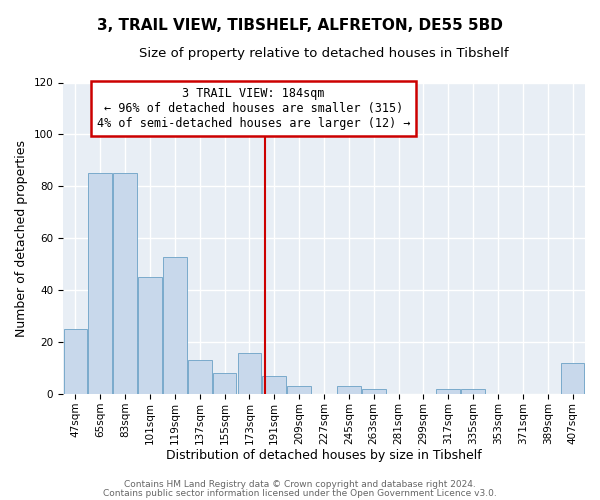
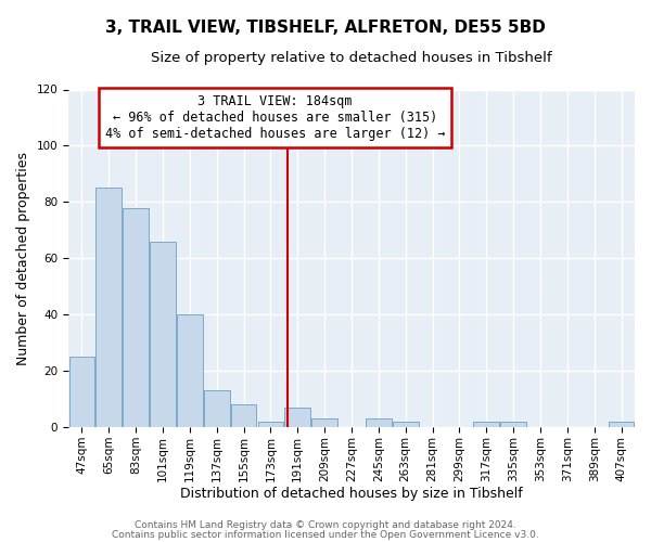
83sqm: 85 -> 78
101sqm: 45 -> 66
119sqm: 53 -> 40
173sqm: 16 -> 2
407sqm: 12 -> 2
